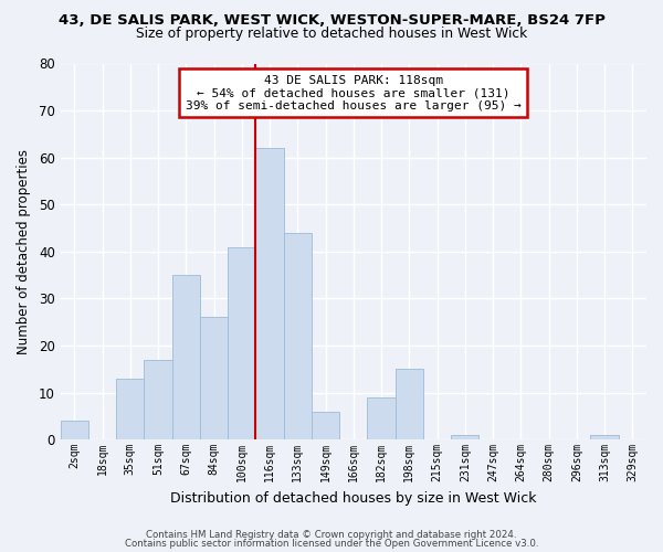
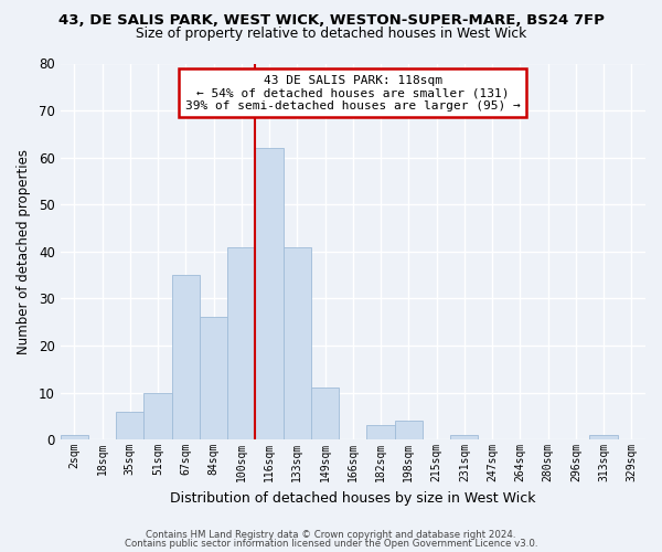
2sqm: 4 -> 1
35sqm: 13 -> 6
51sqm: 17 -> 10
133sqm: 44 -> 41
149sqm: 6 -> 11
182sqm: 9 -> 3
198sqm: 15 -> 4
